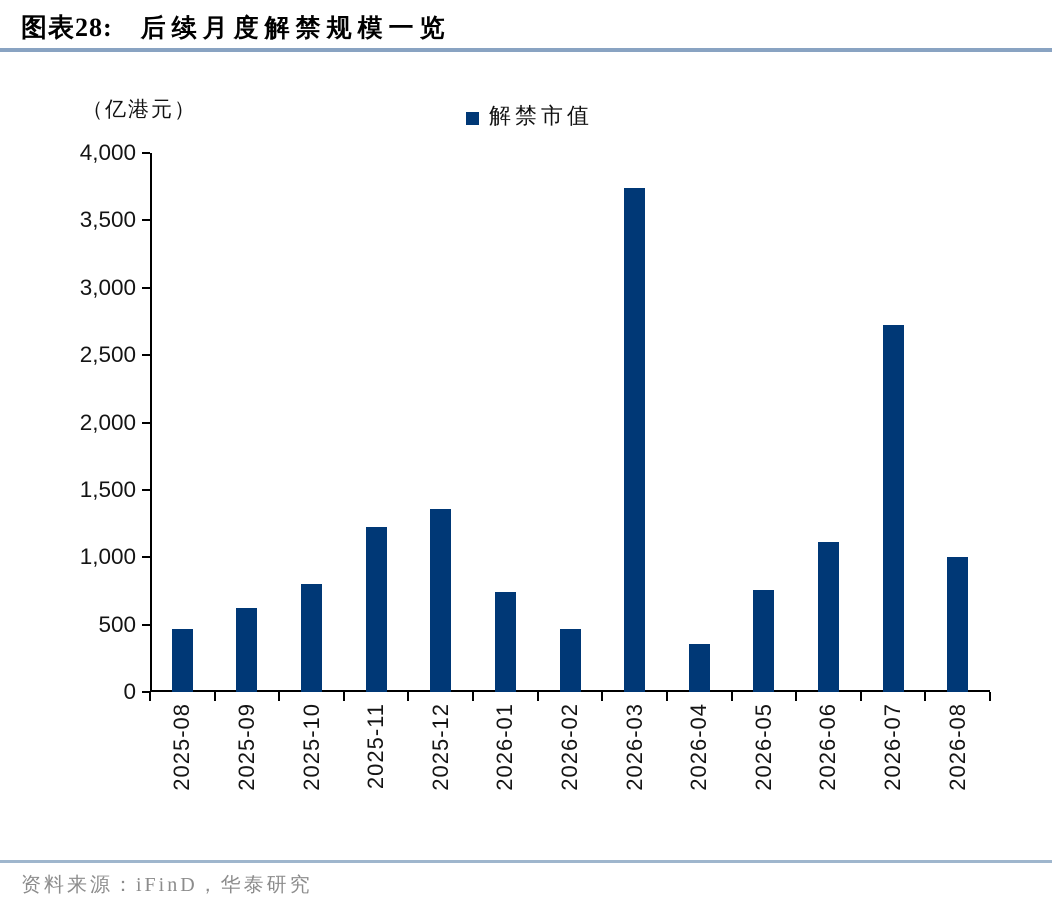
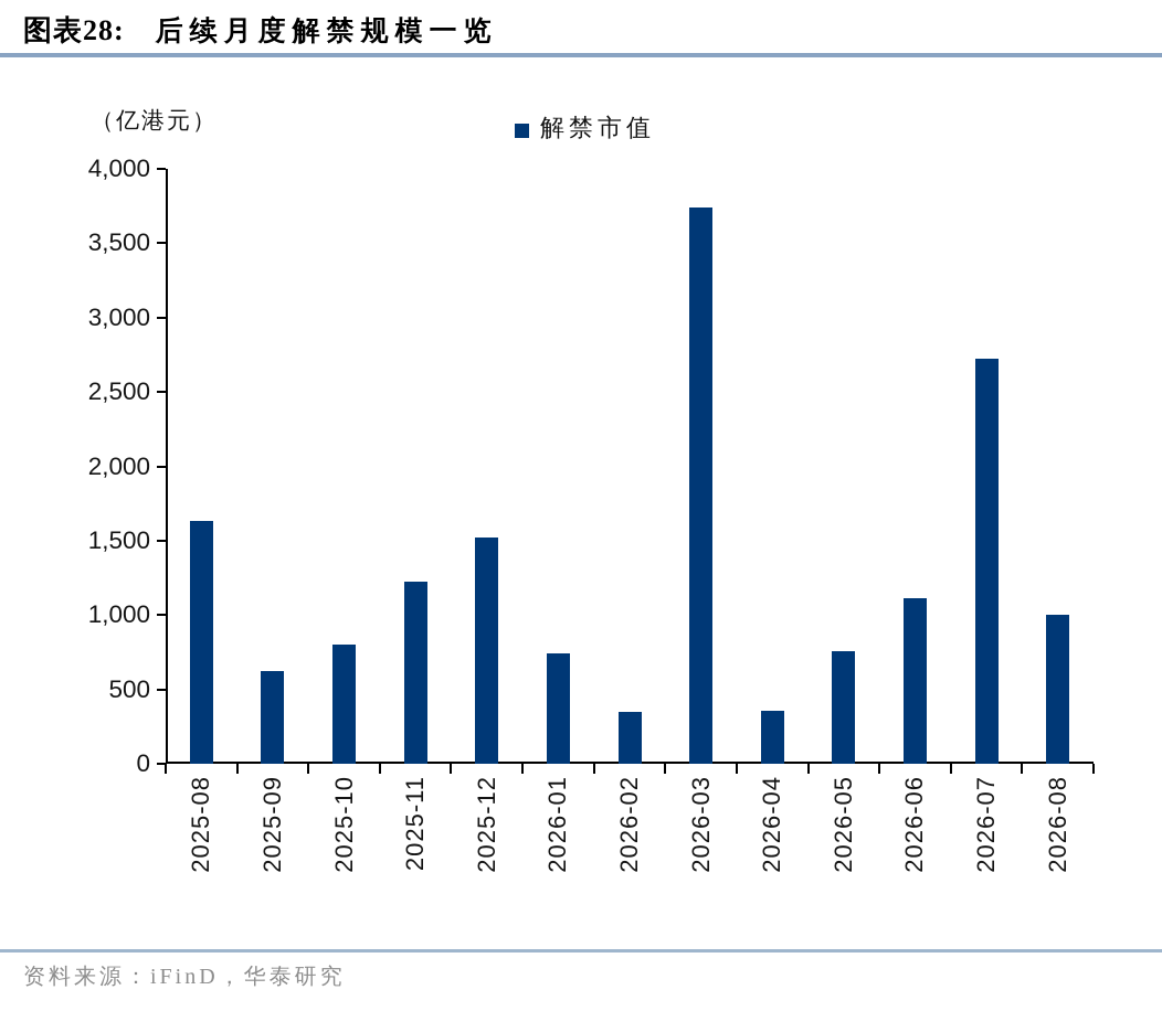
2025-08: 470 -> 1630
2025-12: 1360 -> 1520
2026-02: 470 -> 350
